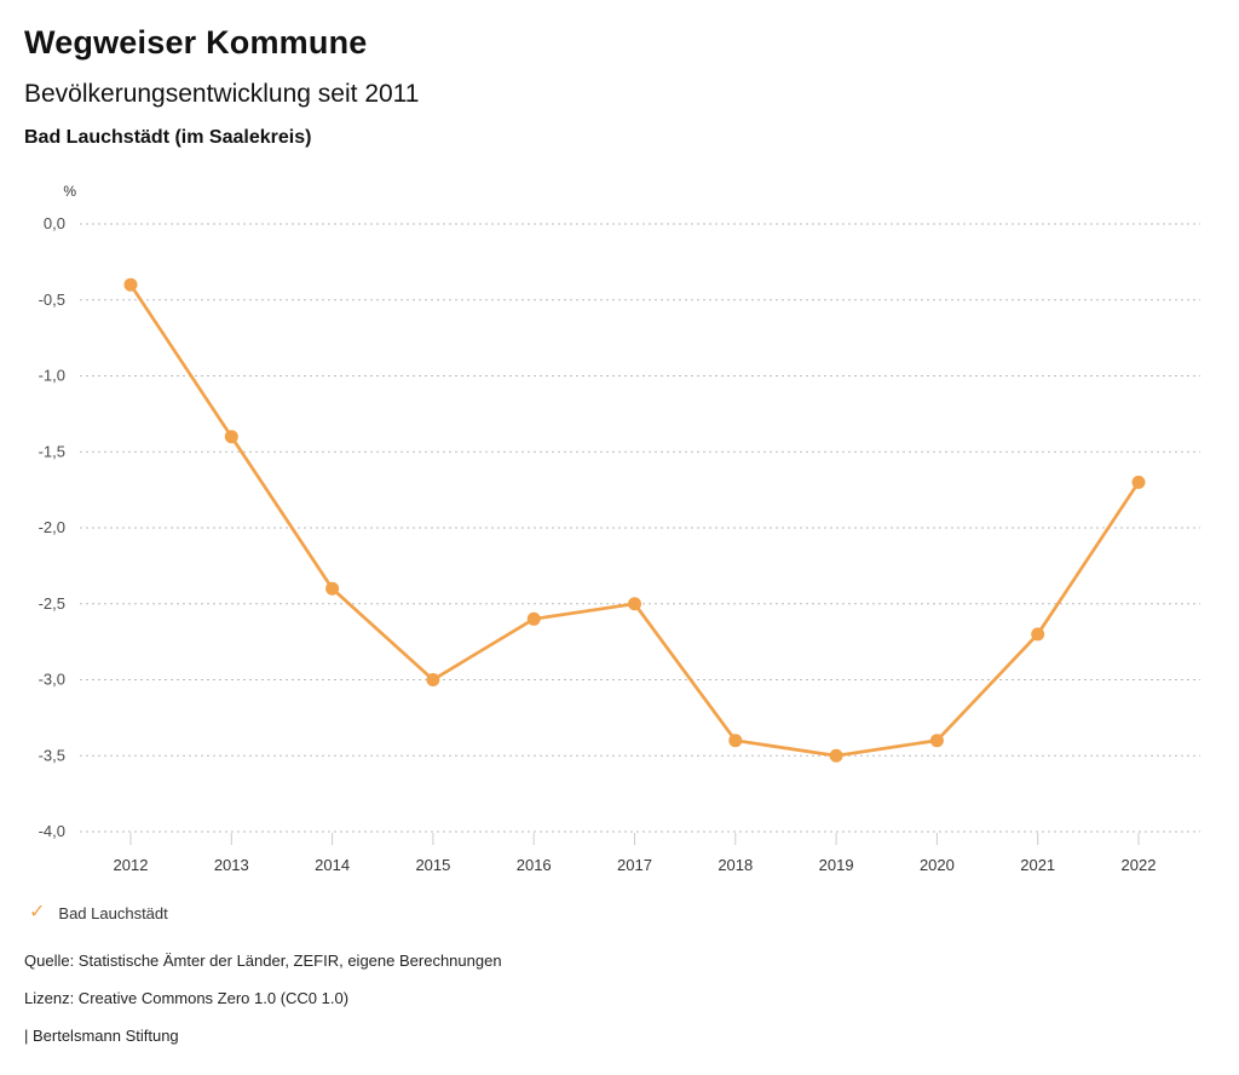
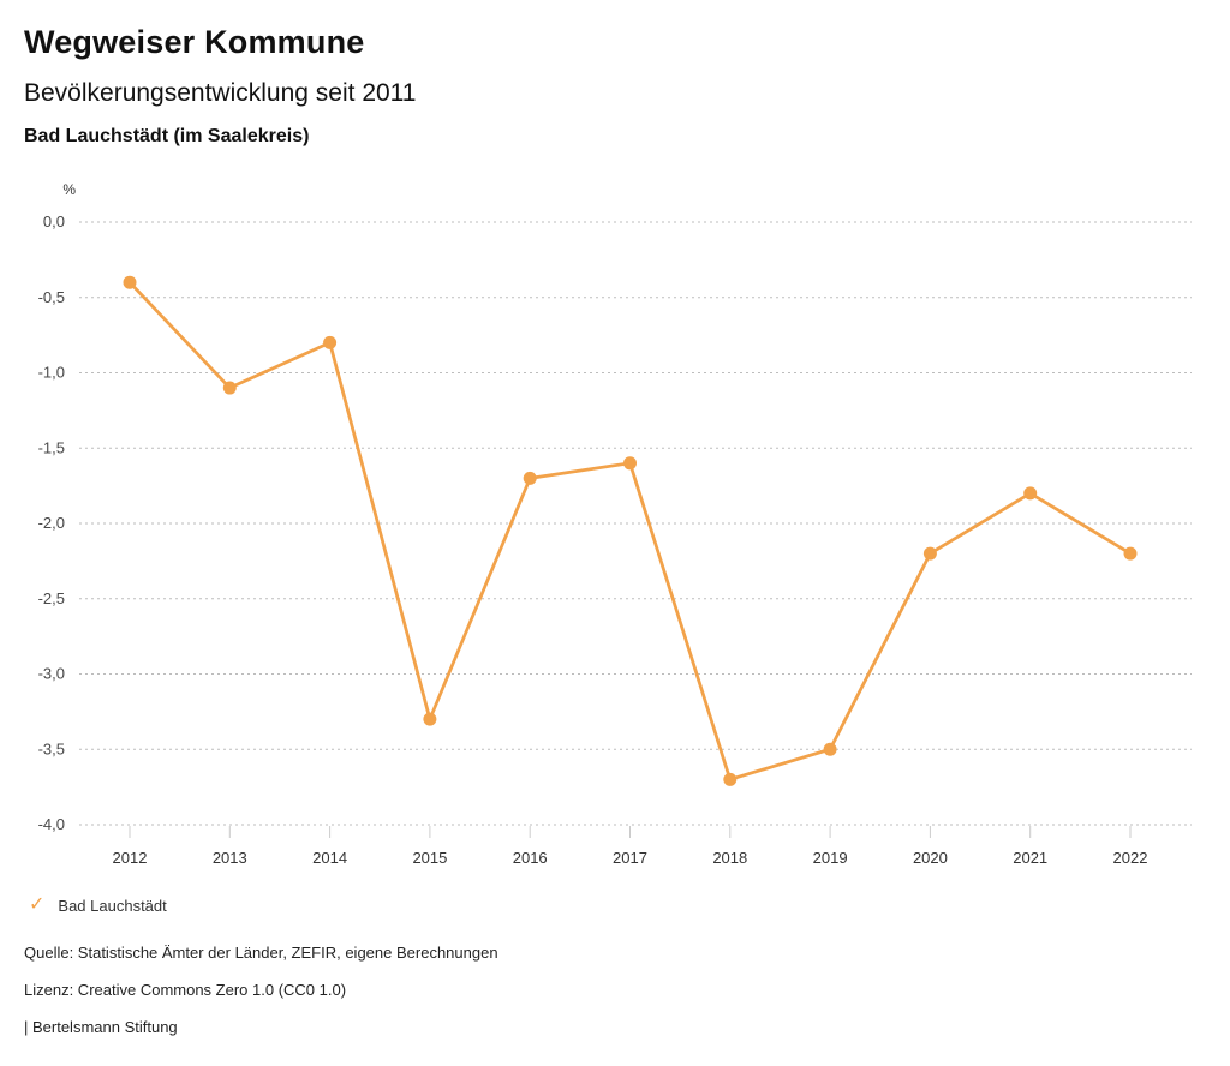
2013: -1,4 -> -1,1
2014: -2,4 -> -0,8
2015: -3,0 -> -3,3
2016: -2,6 -> -1,7
2017: -2,5 -> -1,6
2018: -3,4 -> -3,7
2020: -3,4 -> -2,2
2021: -2,7 -> -1,8
2022: -1,7 -> -2,2
